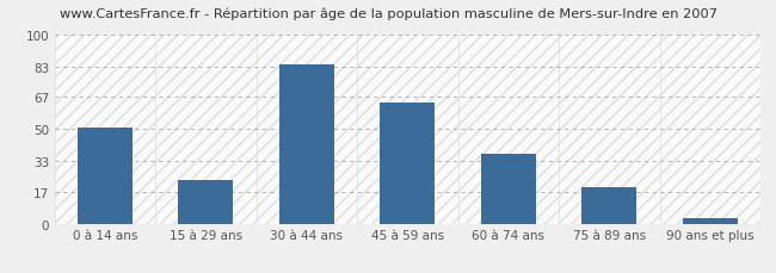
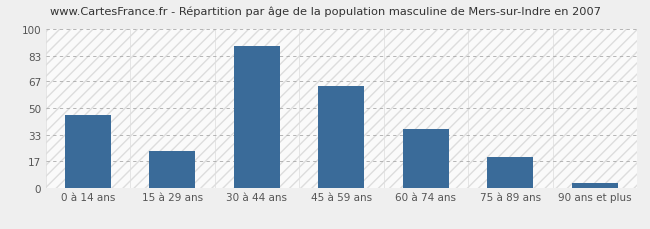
0 à 14 ans: 51 -> 46
30 à 44 ans: 84 -> 89
